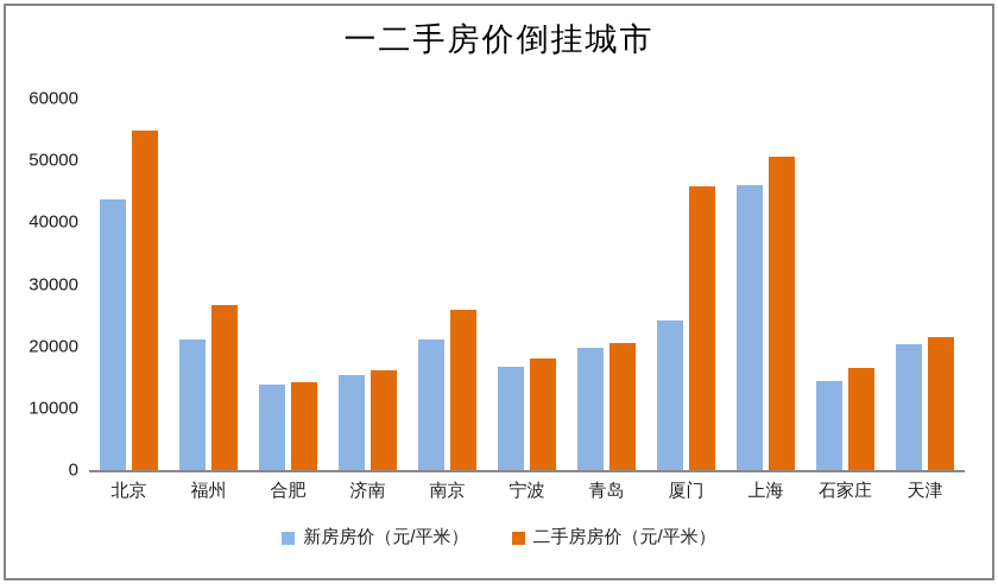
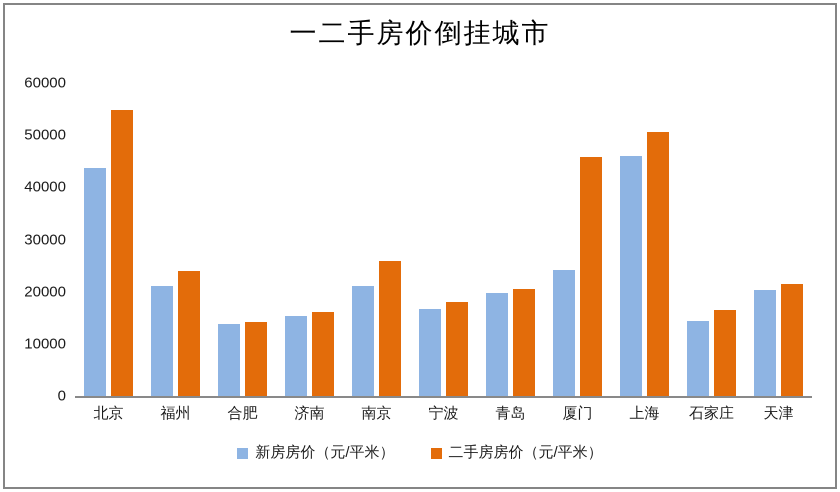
二手房房价（元/平米）/福州: 27000 -> 24000
